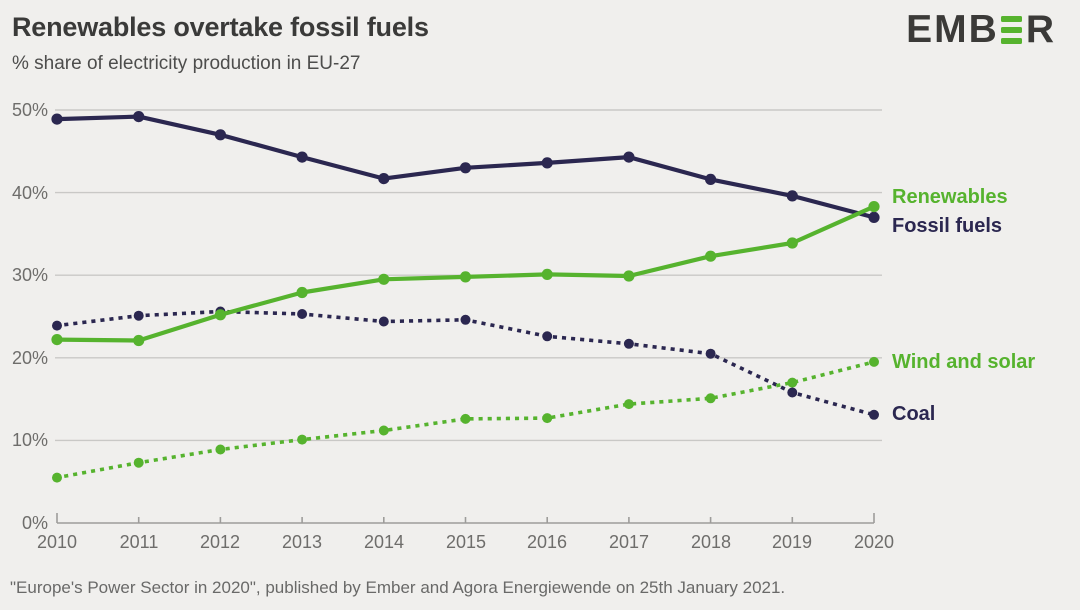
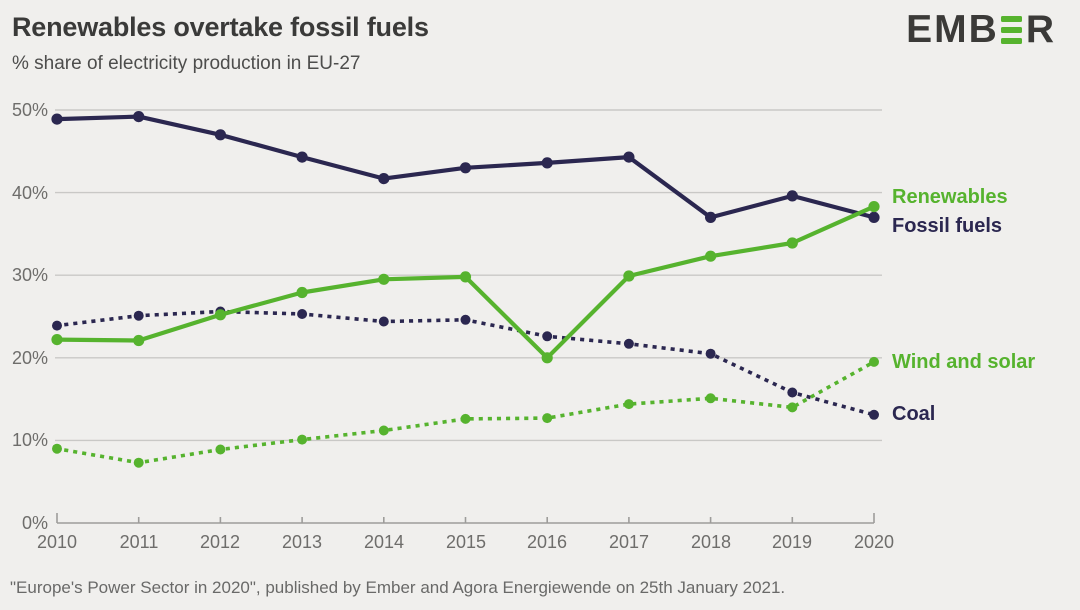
Wind and solar/2010: 6% -> 9%
Renewables/2016: 30% -> 20%
Fossil fuels/2018: 42% -> 37%
Wind and solar/2019: 17% -> 14%
